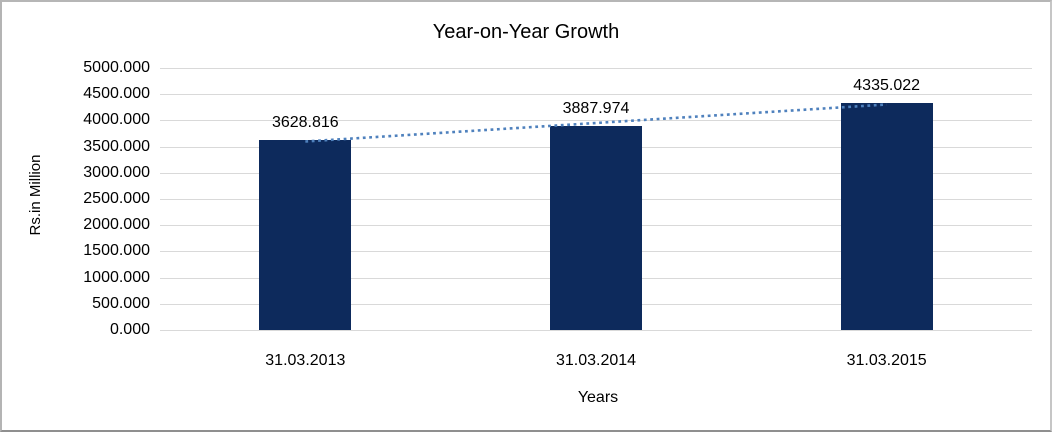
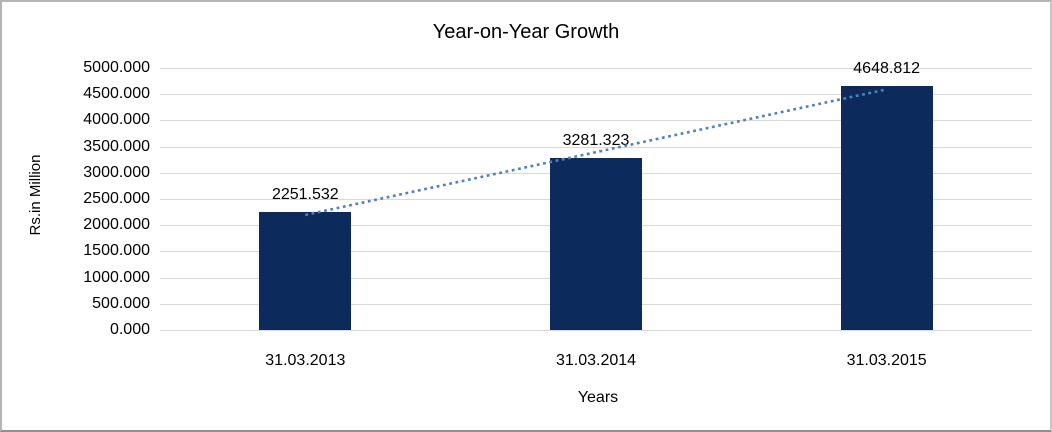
31.03.2013: 3628.816 -> 2251.532
31.03.2014: 3887.974 -> 3281.323
31.03.2015: 4335.022 -> 4648.812
